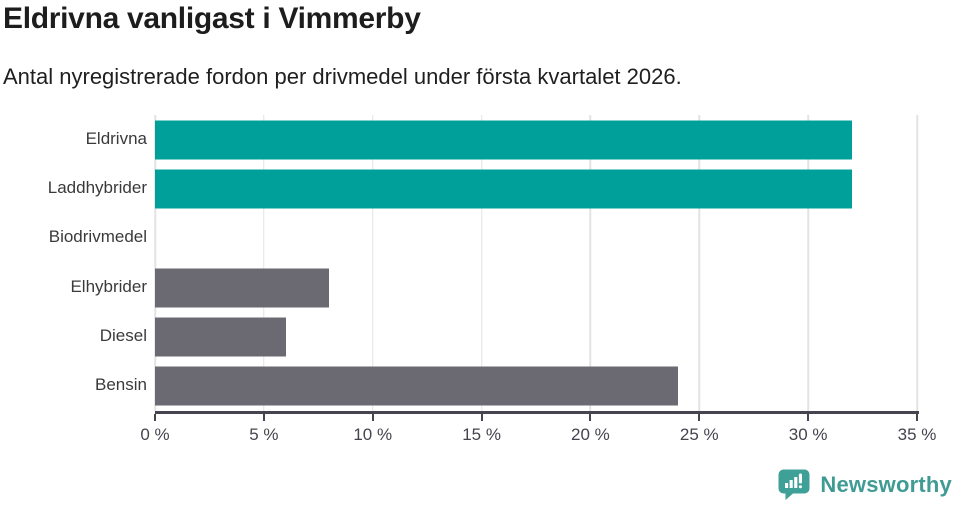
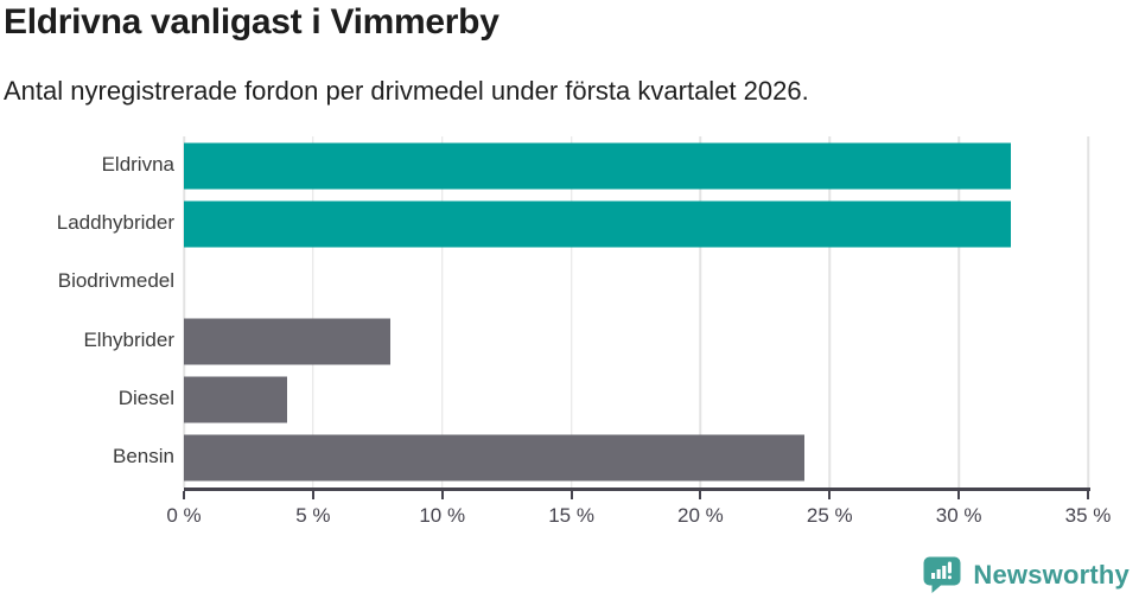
Diesel: 6% -> 4%
